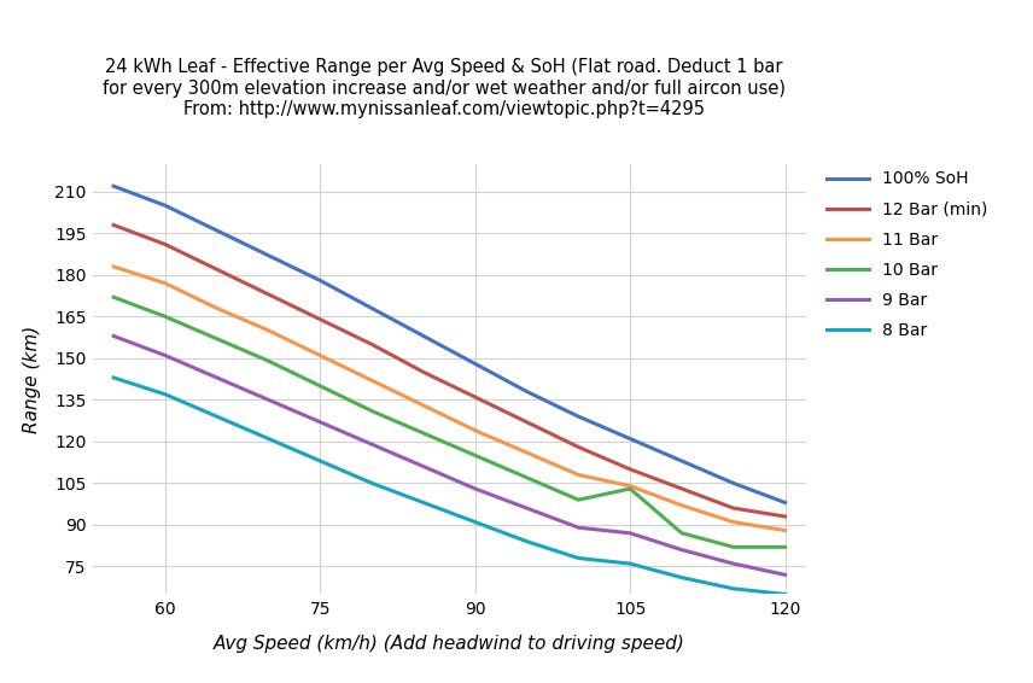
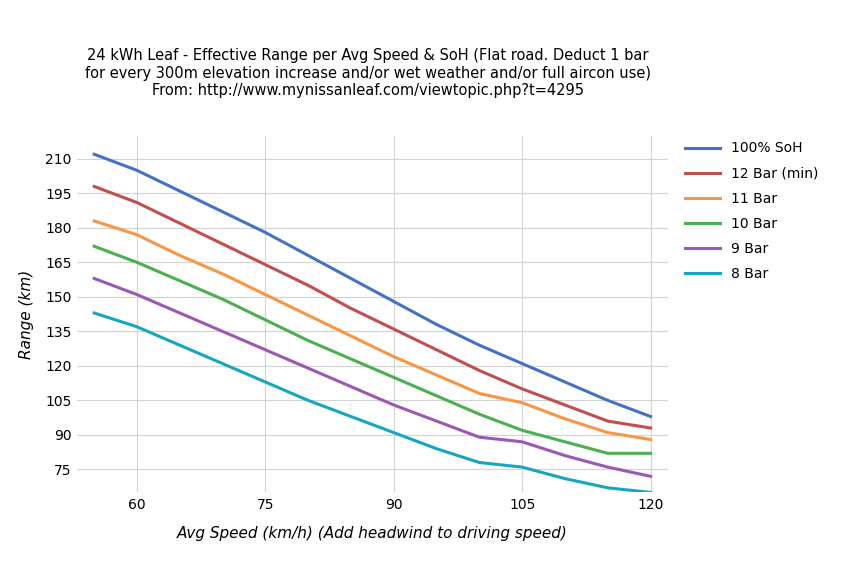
10 Bar/105: 103 -> 92
